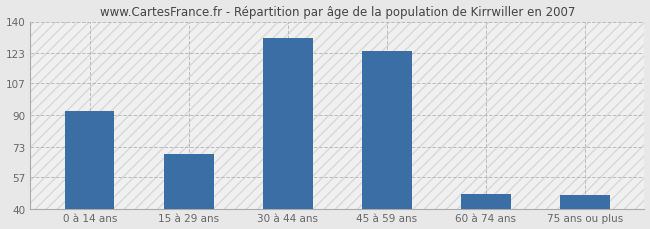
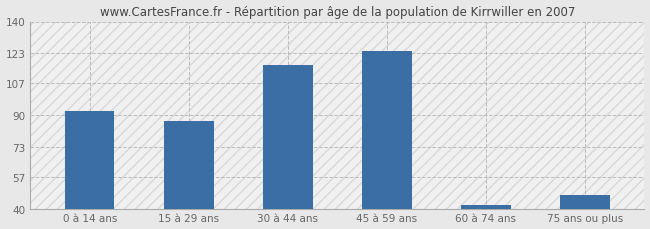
15 à 29 ans: 69 -> 87
30 à 44 ans: 131 -> 117
60 à 74 ans: 48 -> 42
